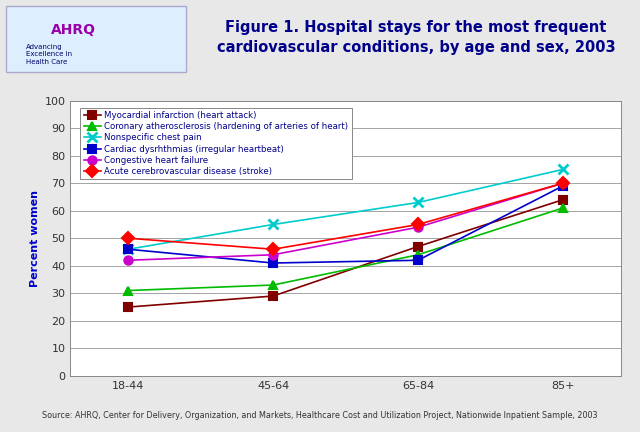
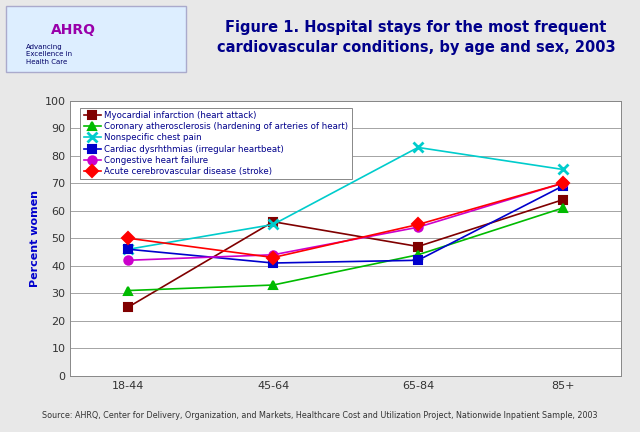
Myocardial infarction (heart attack)/45-64: 29 -> 56
Acute cerebrovascular disease (stroke)/45-64: 46 -> 43
Nonspecific chest pain/65-84: 63 -> 83
